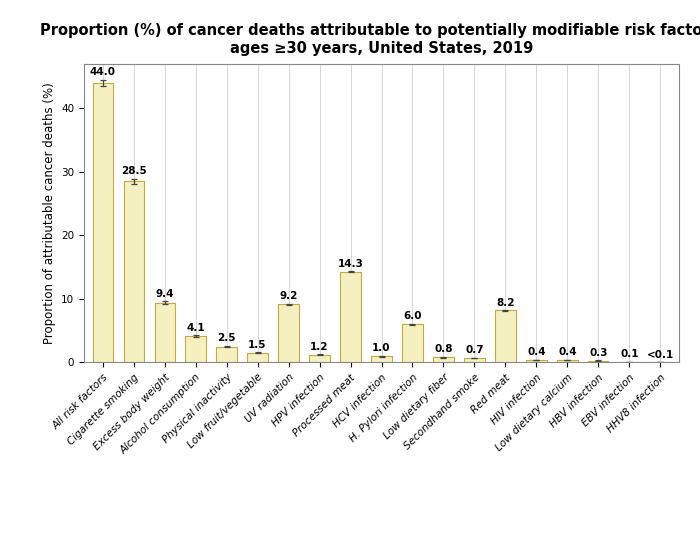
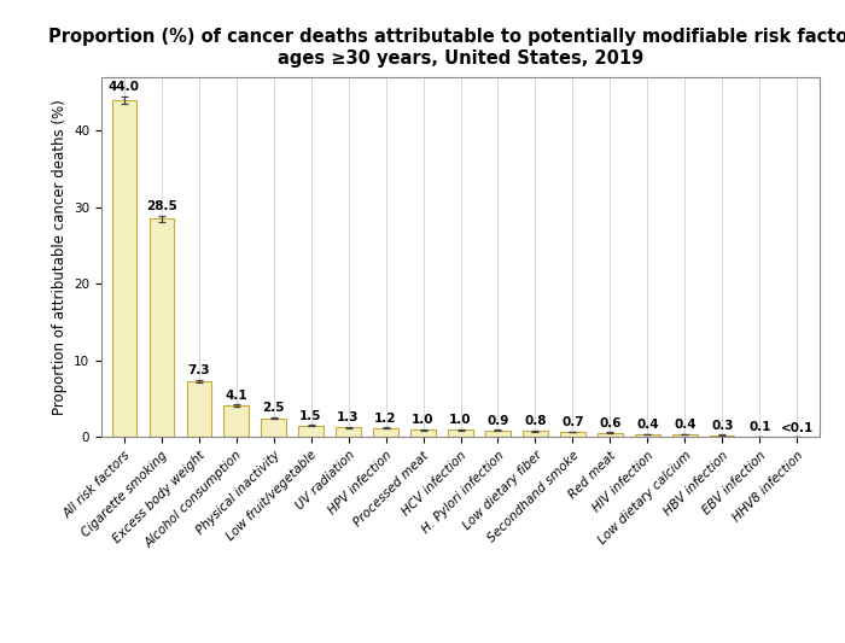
Excess body weight: 9.4 -> 7.3
UV radiation: 9.2 -> 1.3
Processed meat: 14.3 -> 1.0
H. Pylori infection: 6.0 -> 0.9
Red meat: 8.2 -> 0.6
